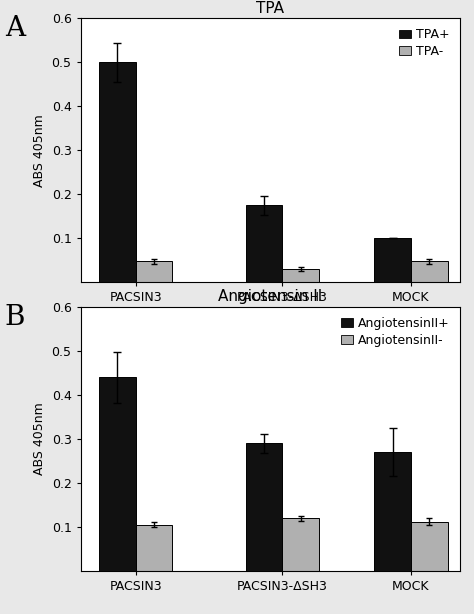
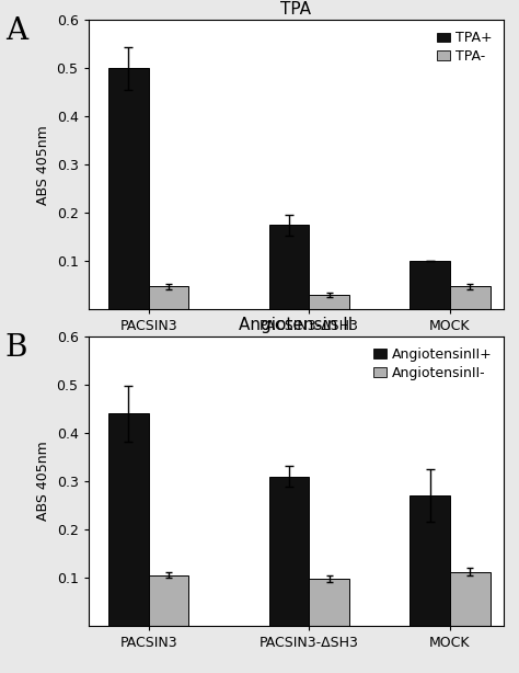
AngiotensinII+/PACSIN3-ΔSH3: 0.29 -> 0.31
AngiotensinII-/PACSIN3-ΔSH3: 0.120 -> 0.098
